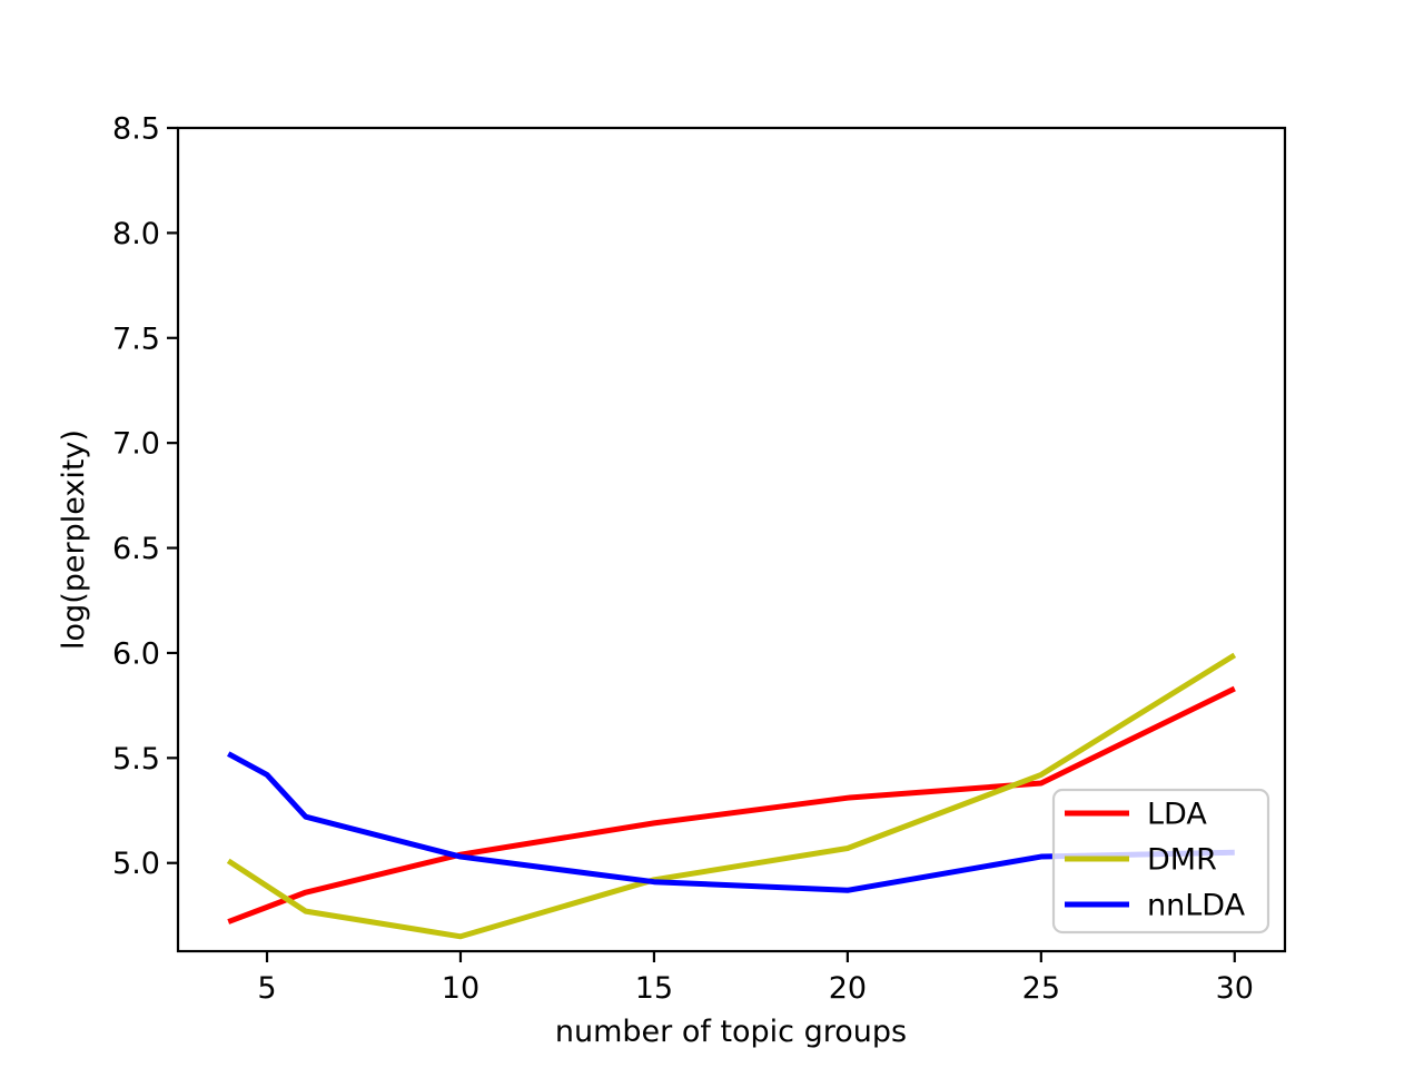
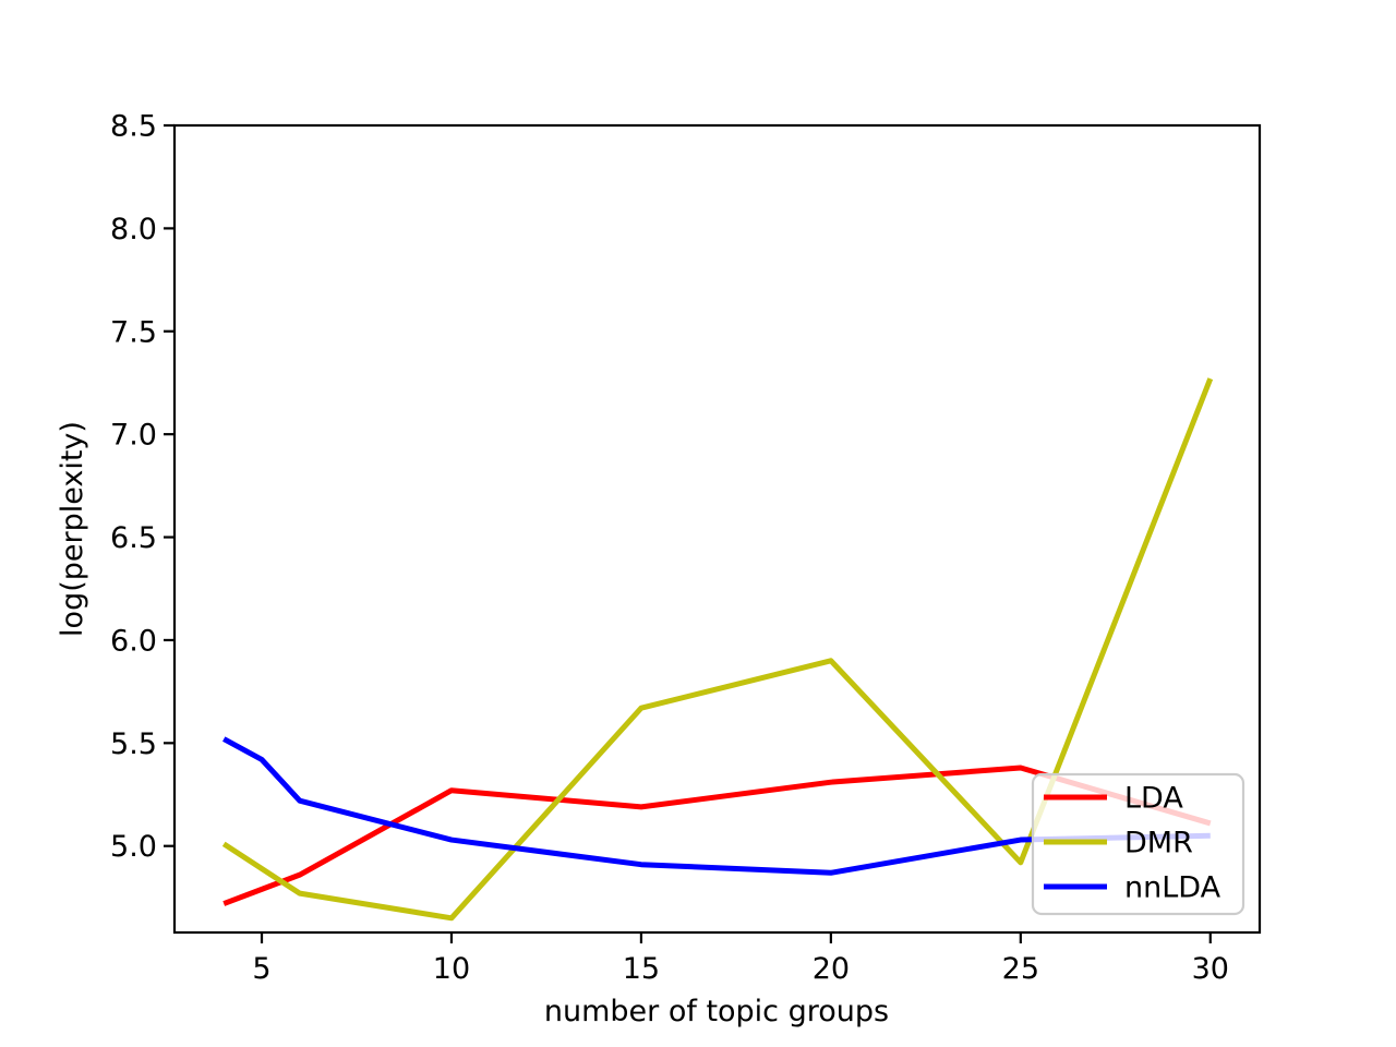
LDA/10: 5.04 -> 5.27
DMR/15: 4.92 -> 5.67
DMR/20: 5.07 -> 5.90
DMR/25: 5.42 -> 4.92
LDA/30: 5.83 -> 5.11
DMR/30: 5.99 -> 7.27
